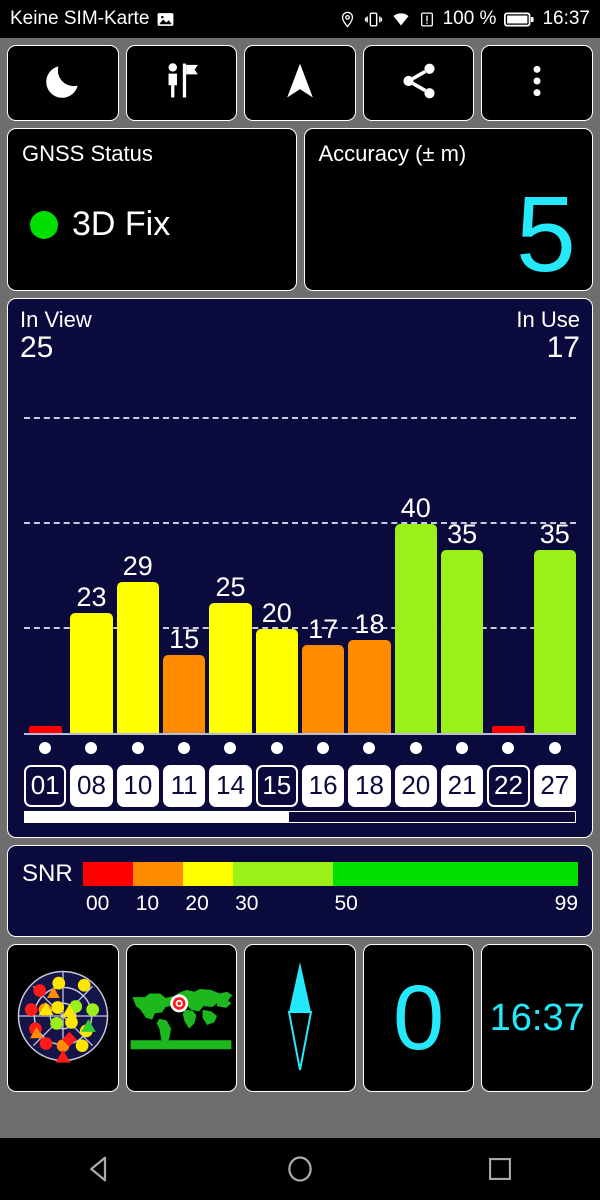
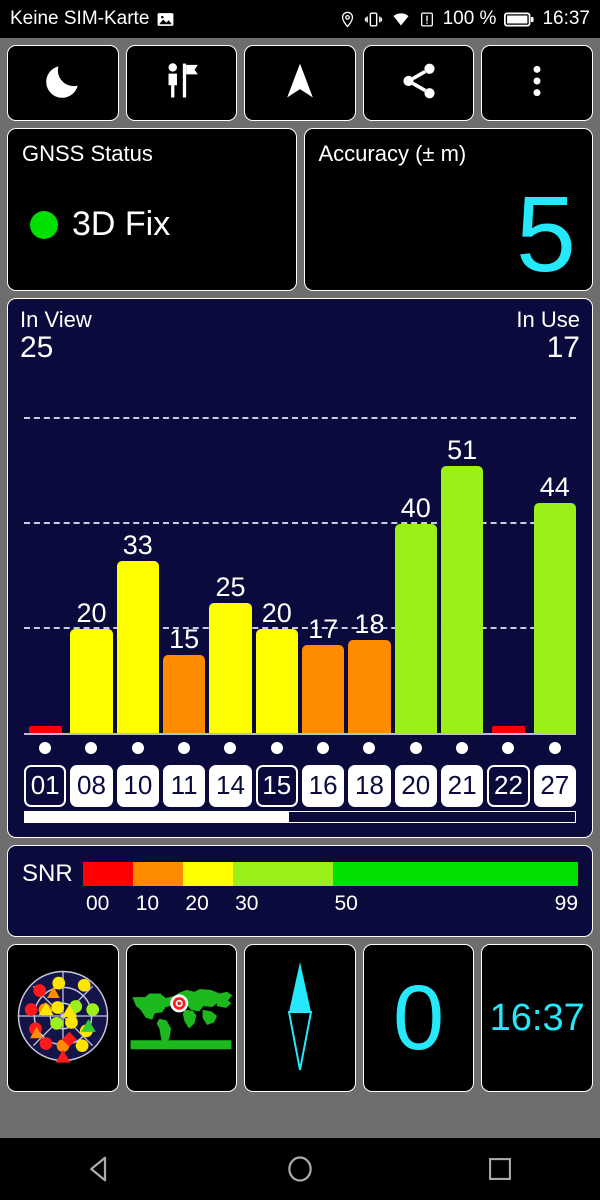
08: 23 -> 20
10: 29 -> 33
21: 35 -> 51
27: 35 -> 44
